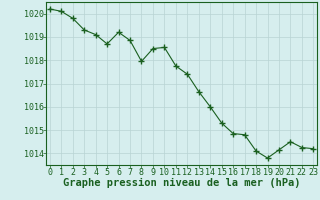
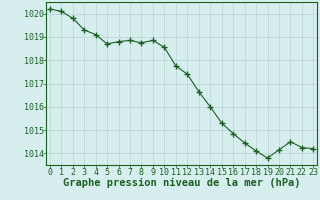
6: 1019.20 -> 1018.80
8: 1017.95 -> 1018.75
9: 1018.50 -> 1018.85
17: 1014.80 -> 1014.45
